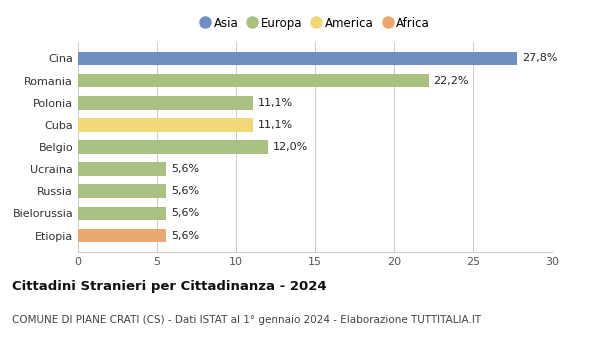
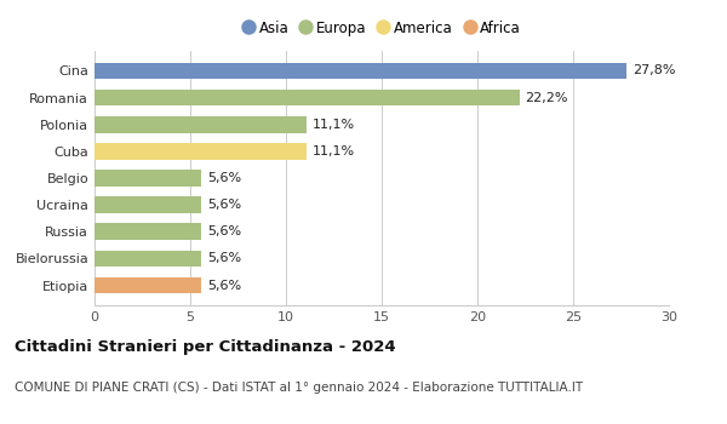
Belgio: 12,0% -> 5,6%
